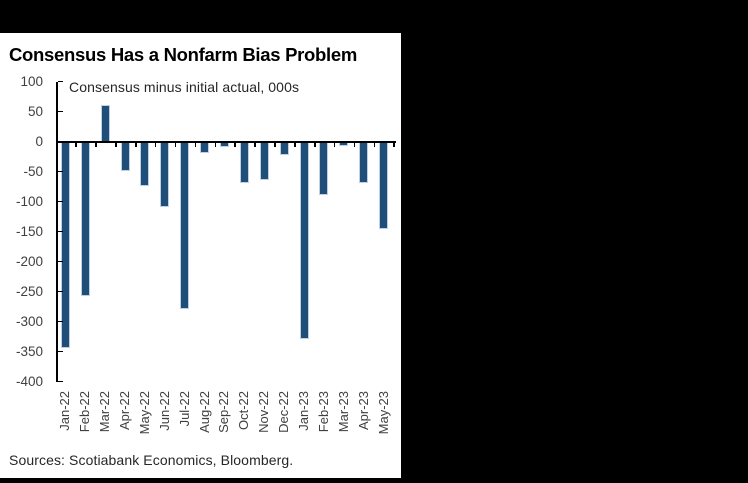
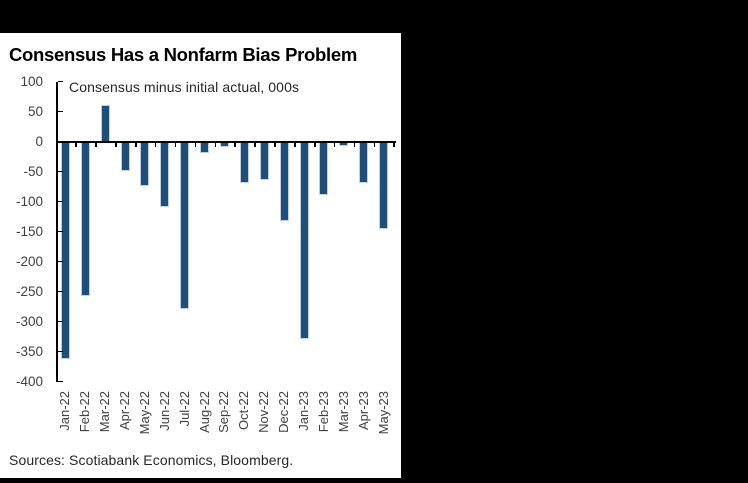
Jan-22: -340 -> -360
Dec-22: -20 -> -130
